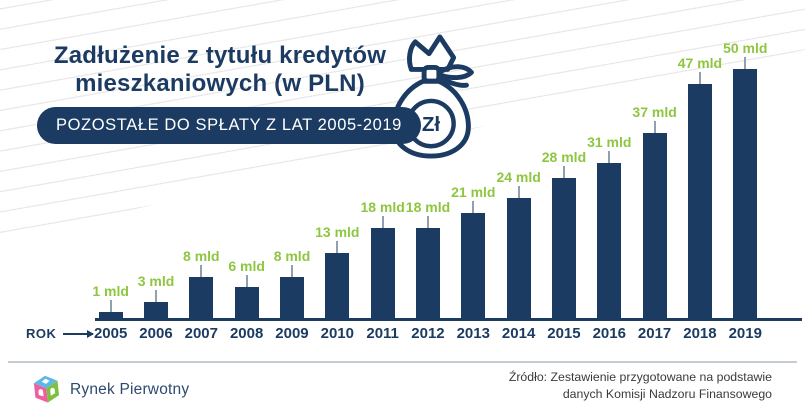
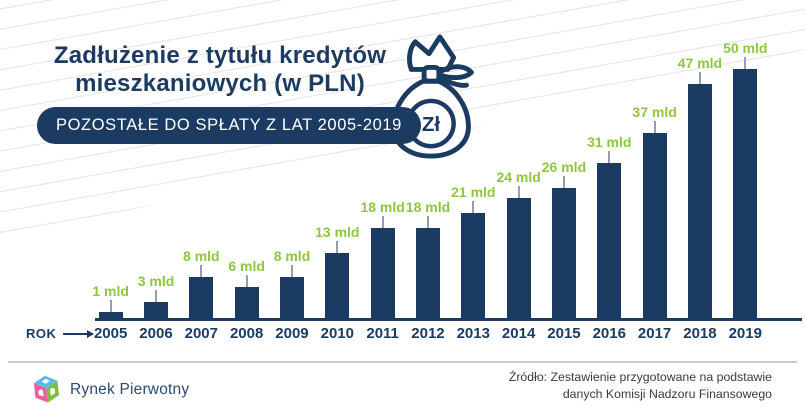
2015: 28 -> 26
